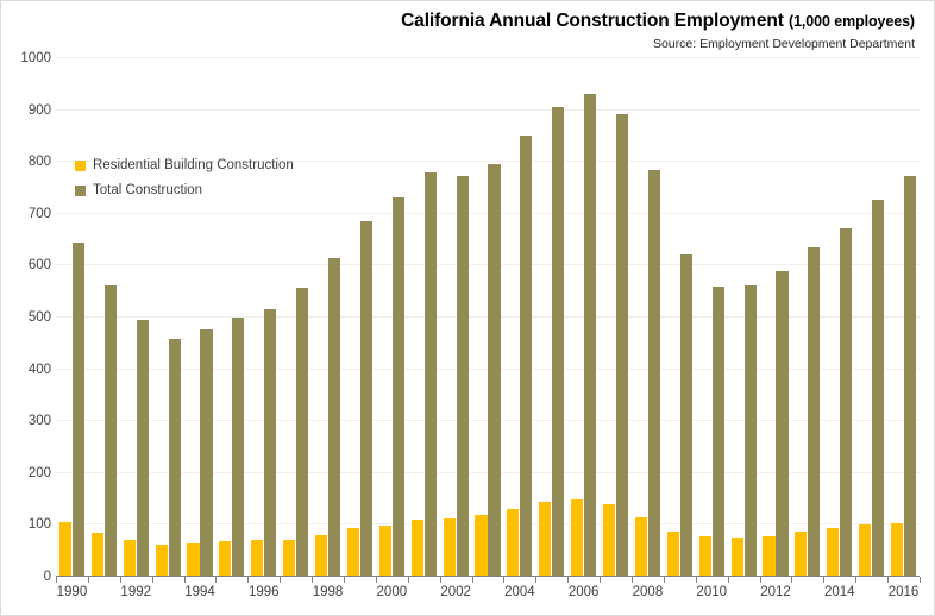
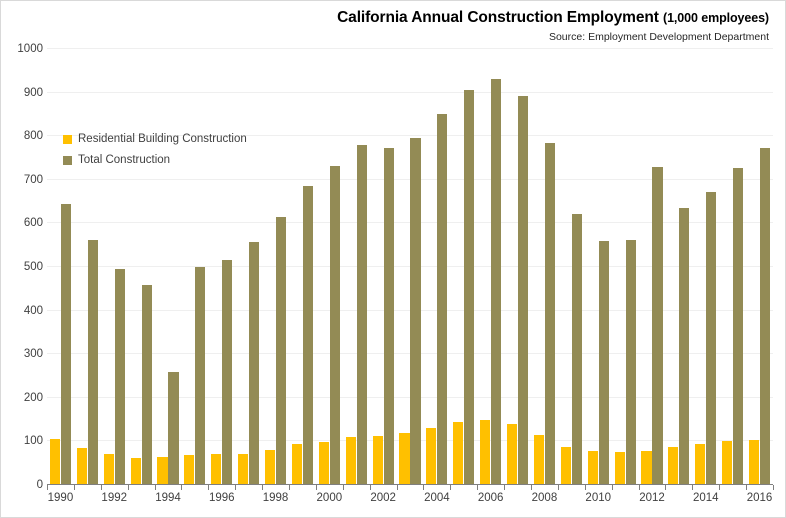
Total Construction/1994: 480 -> 260
Total Construction/2012: 590 -> 730
